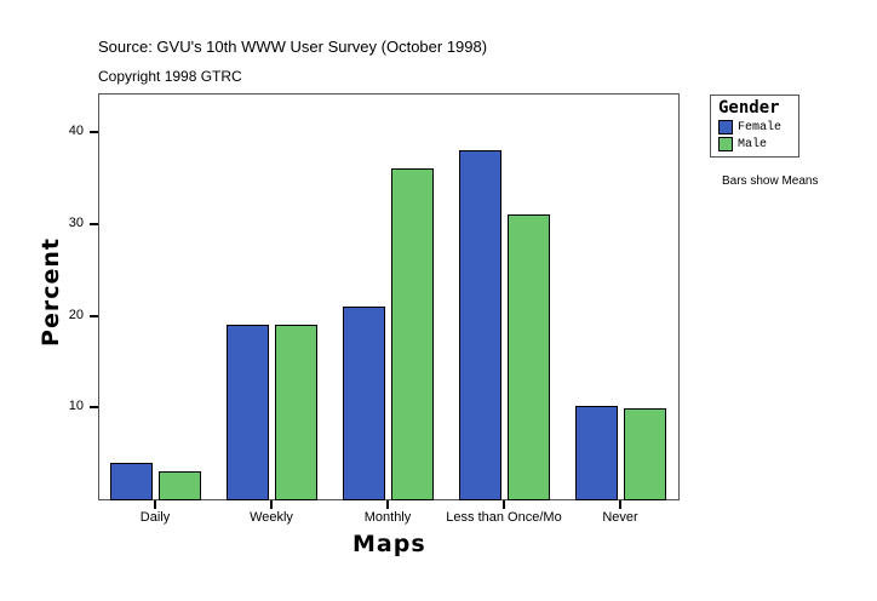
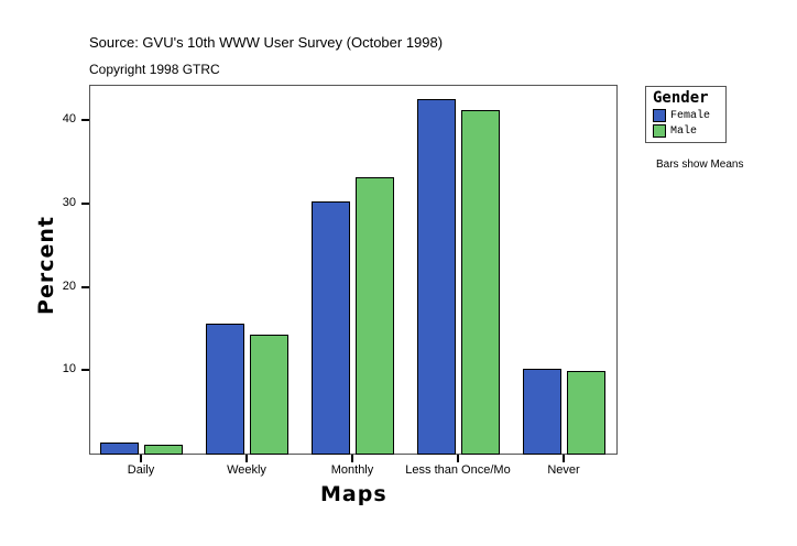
Female/Daily: 4 -> 1
Male/Daily: 3 -> 1
Female/Weekly: 19 -> 16
Male/Weekly: 19 -> 14
Female/Monthly: 21 -> 30
Male/Monthly: 36 -> 33
Female/Less than Once/Mo: 38 -> 42
Male/Less than Once/Mo: 31 -> 41
